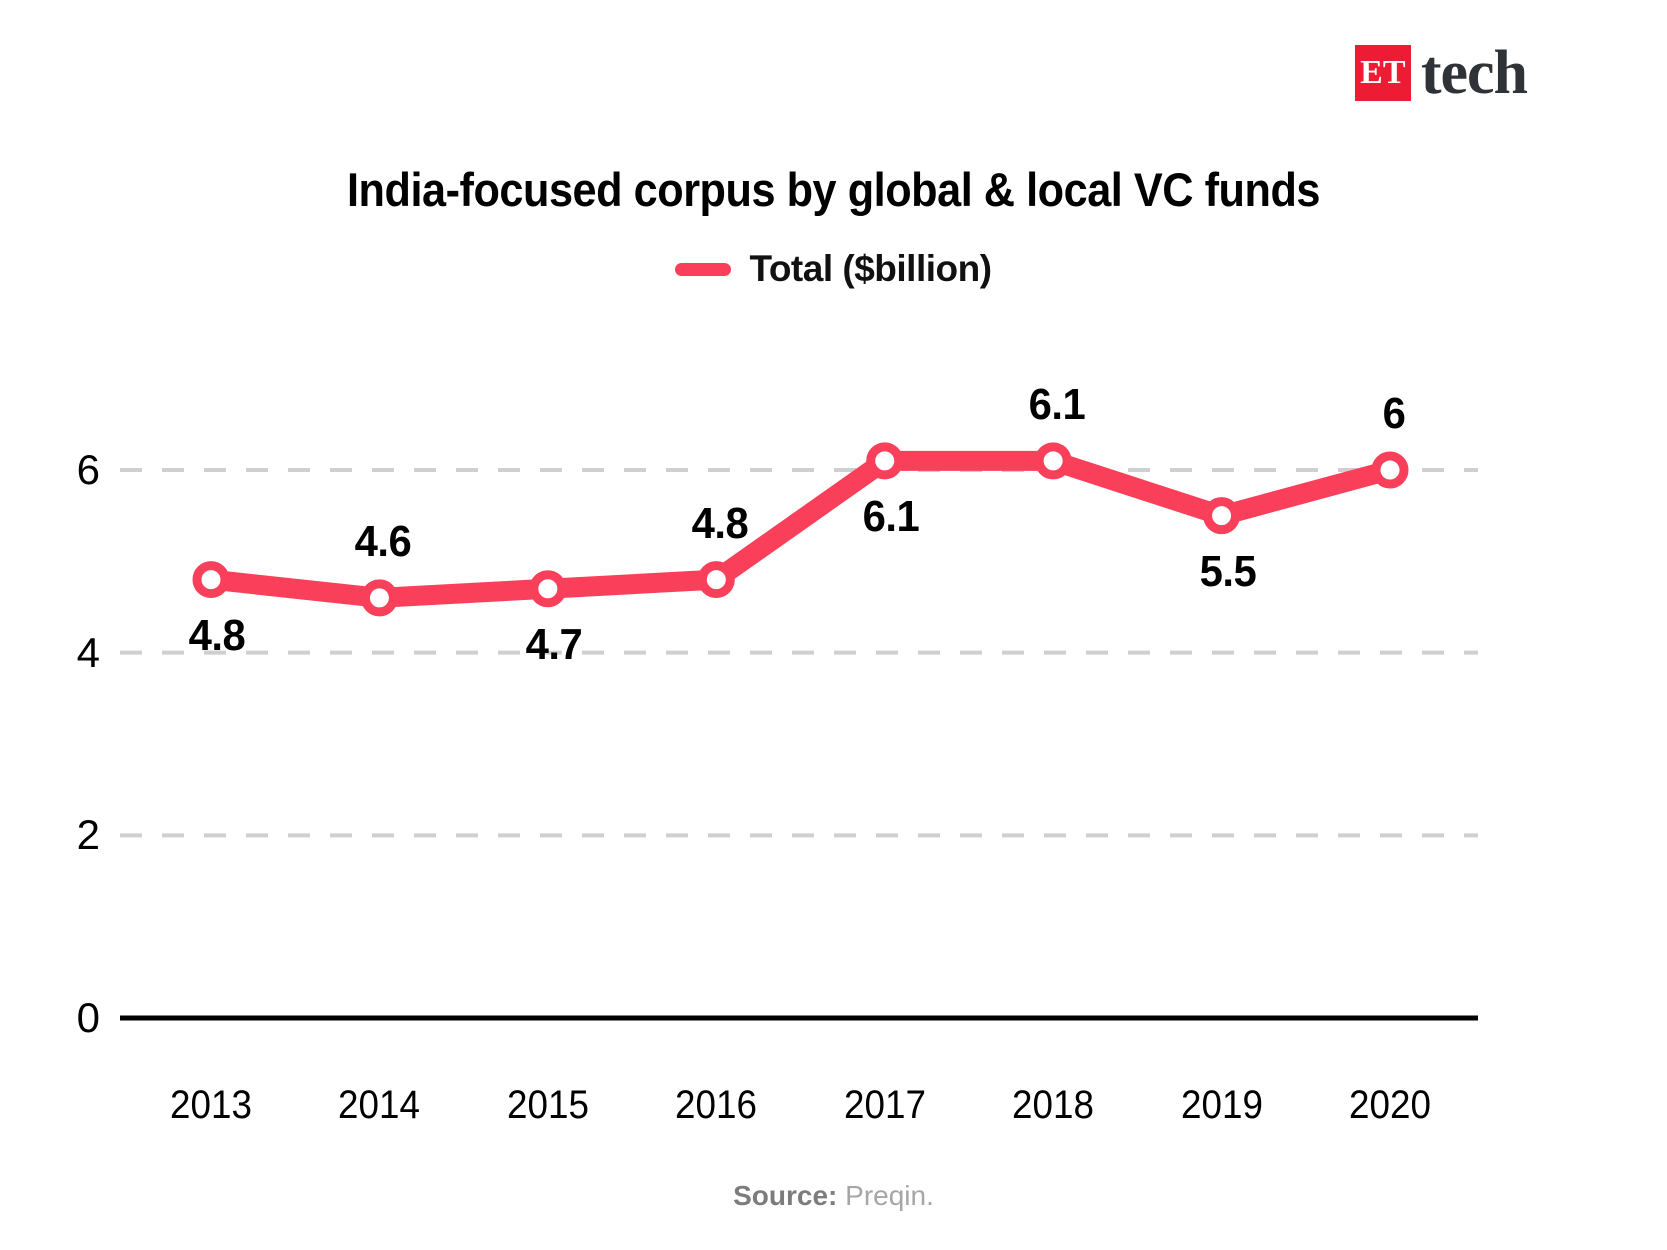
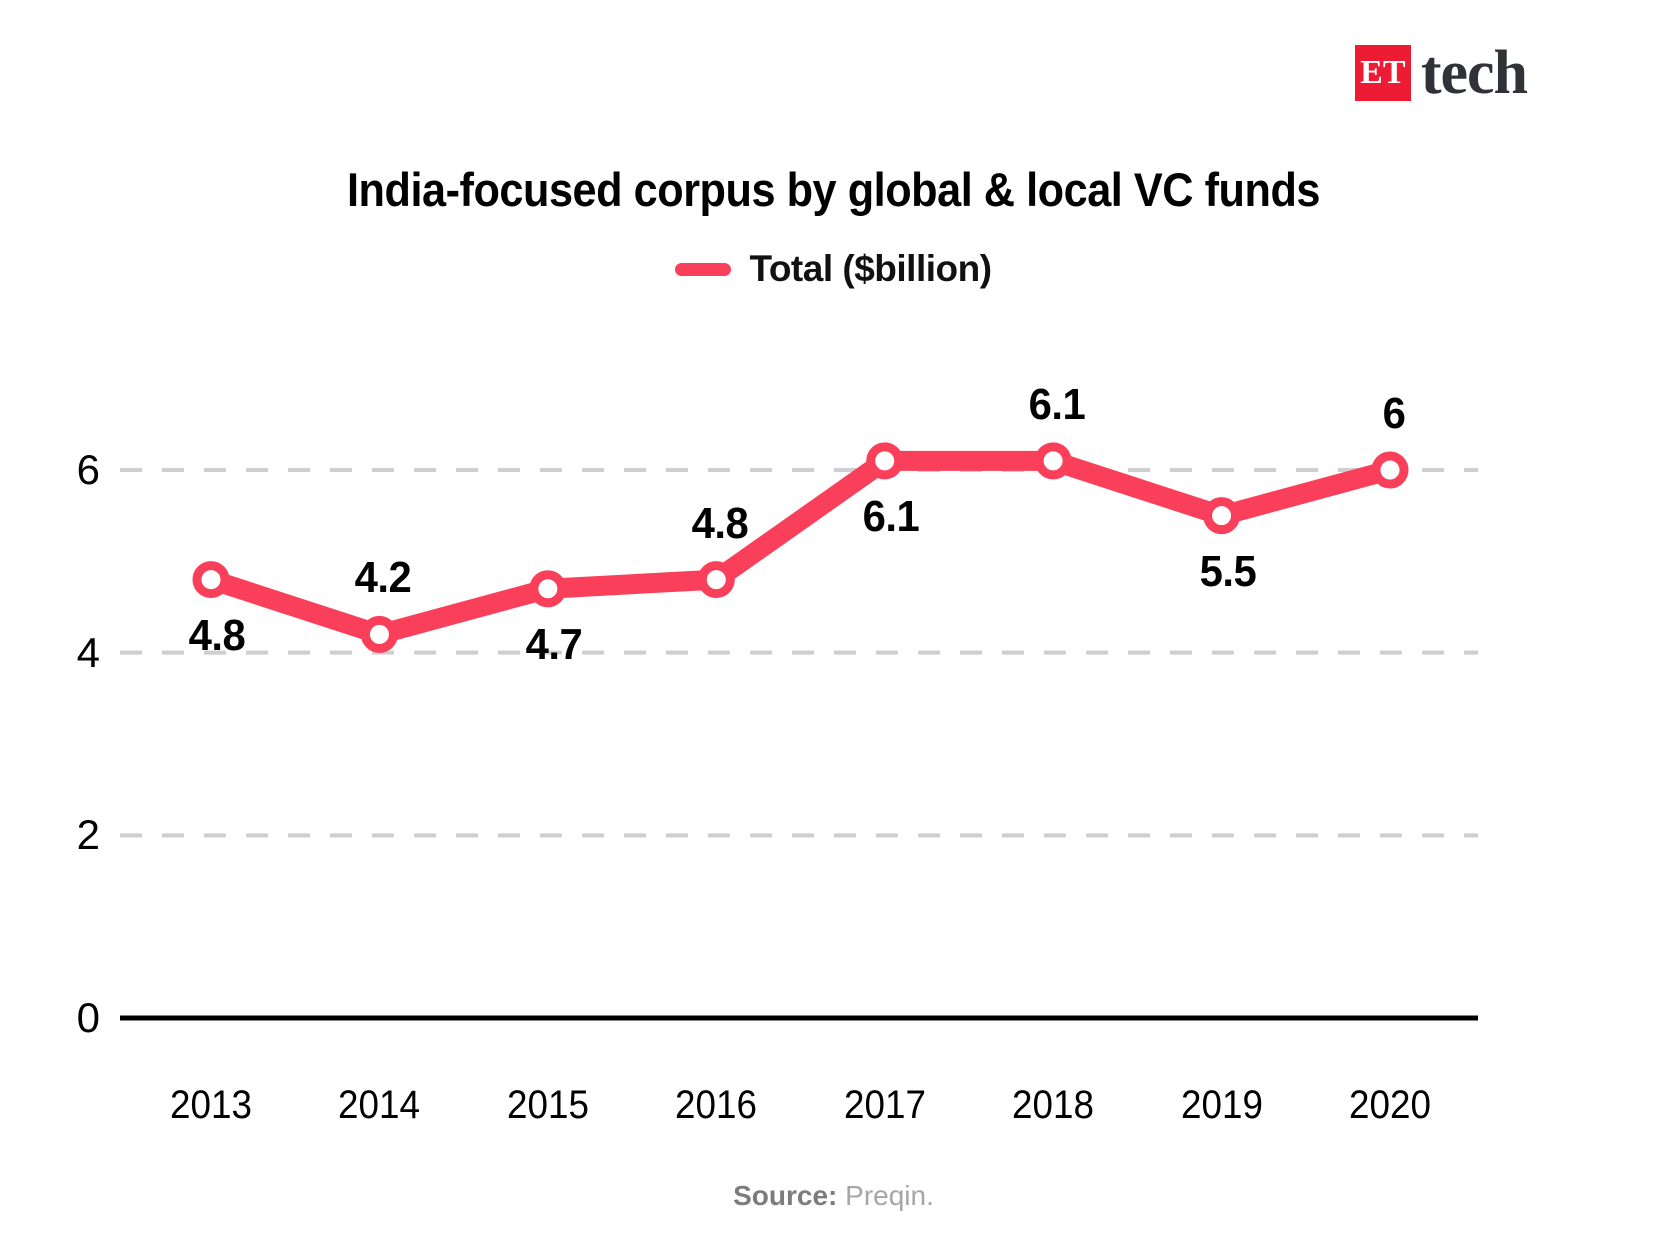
2014: 4.6 -> 4.2
